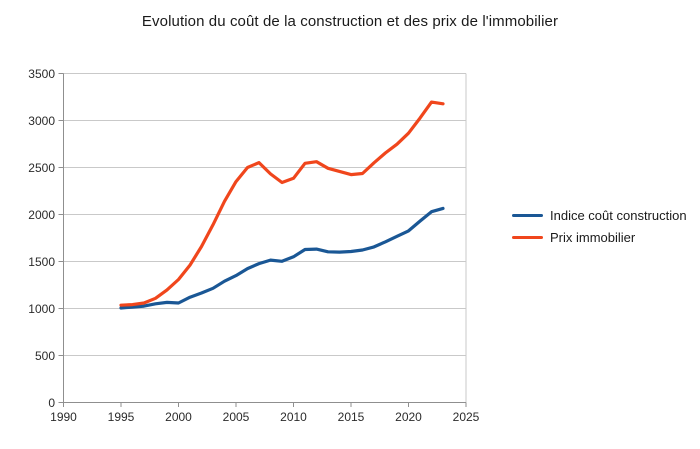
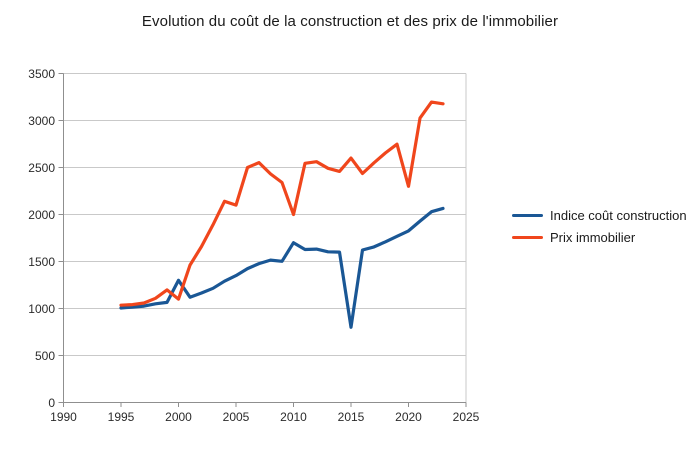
Indice coût construction/2000: 1100 -> 1300
Prix immobilier/2000: 1300 -> 1100
Prix immobilier/2005: 2400 -> 2100
Indice coût construction/2010: 1600 -> 1700
Prix immobilier/2010: 2400 -> 2000
Indice coût construction/2015: 1600 -> 800
Prix immobilier/2015: 2400 -> 2600
Prix immobilier/2020: 2900 -> 2300
